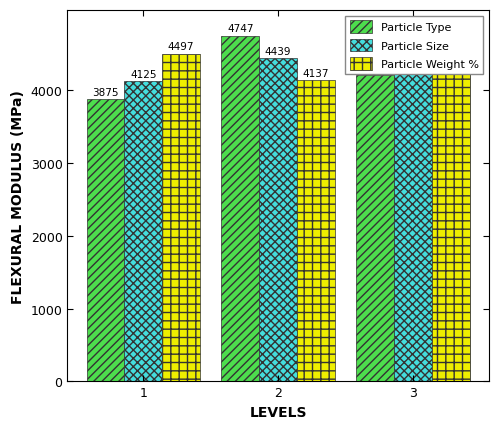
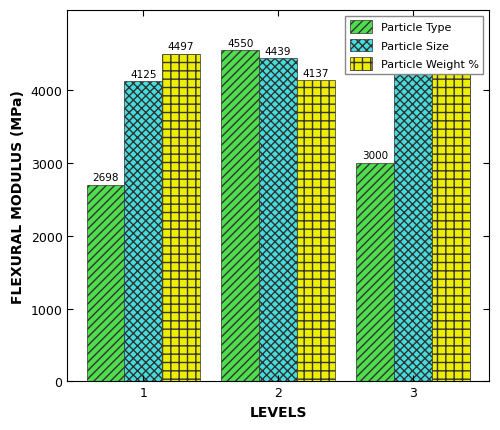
Particle Type/1: 3875 -> 2698
Particle Type/2: 4747 -> 4550
Particle Type/3: 4210 -> 3000
